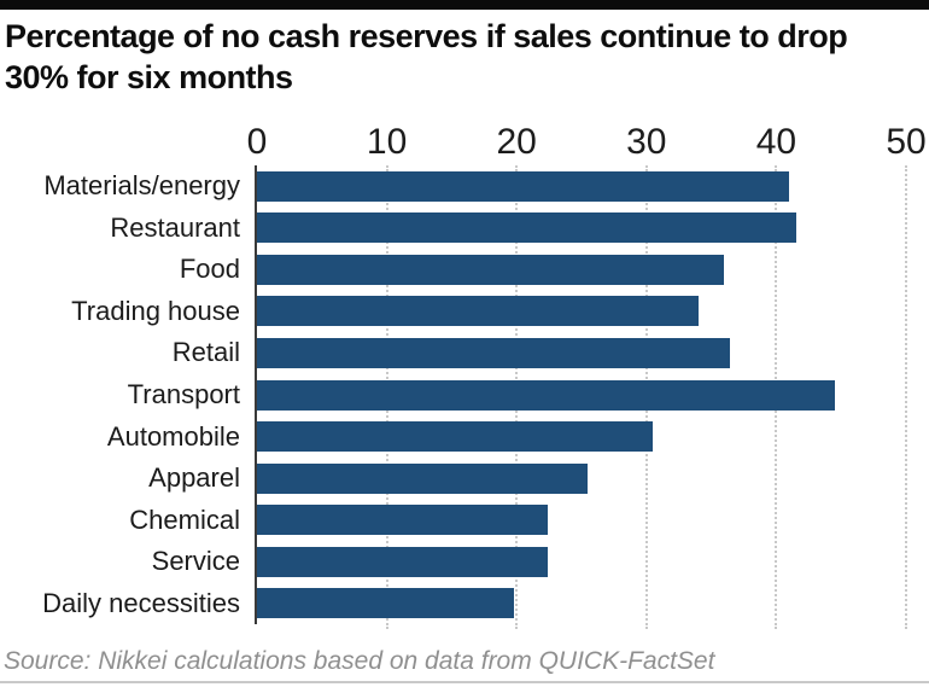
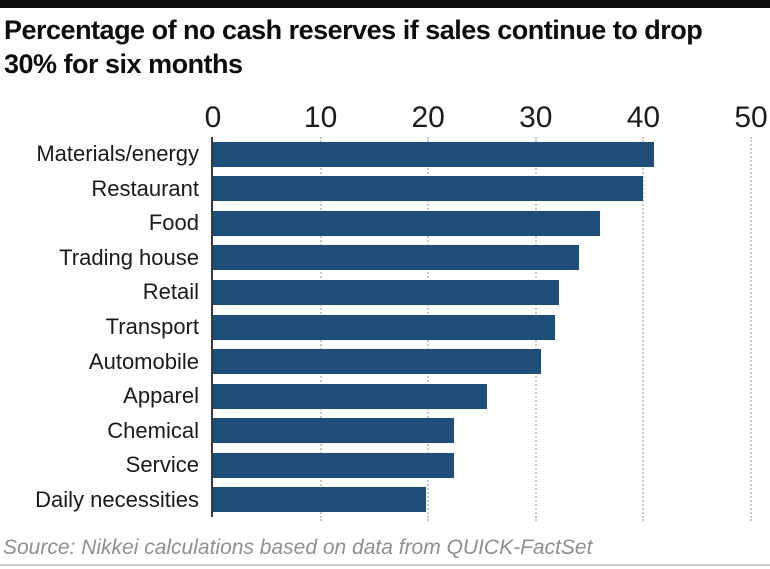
Restaurant: 41.5 -> 40.0
Retail: 36.4 -> 32.2
Transport: 44.5 -> 31.8
